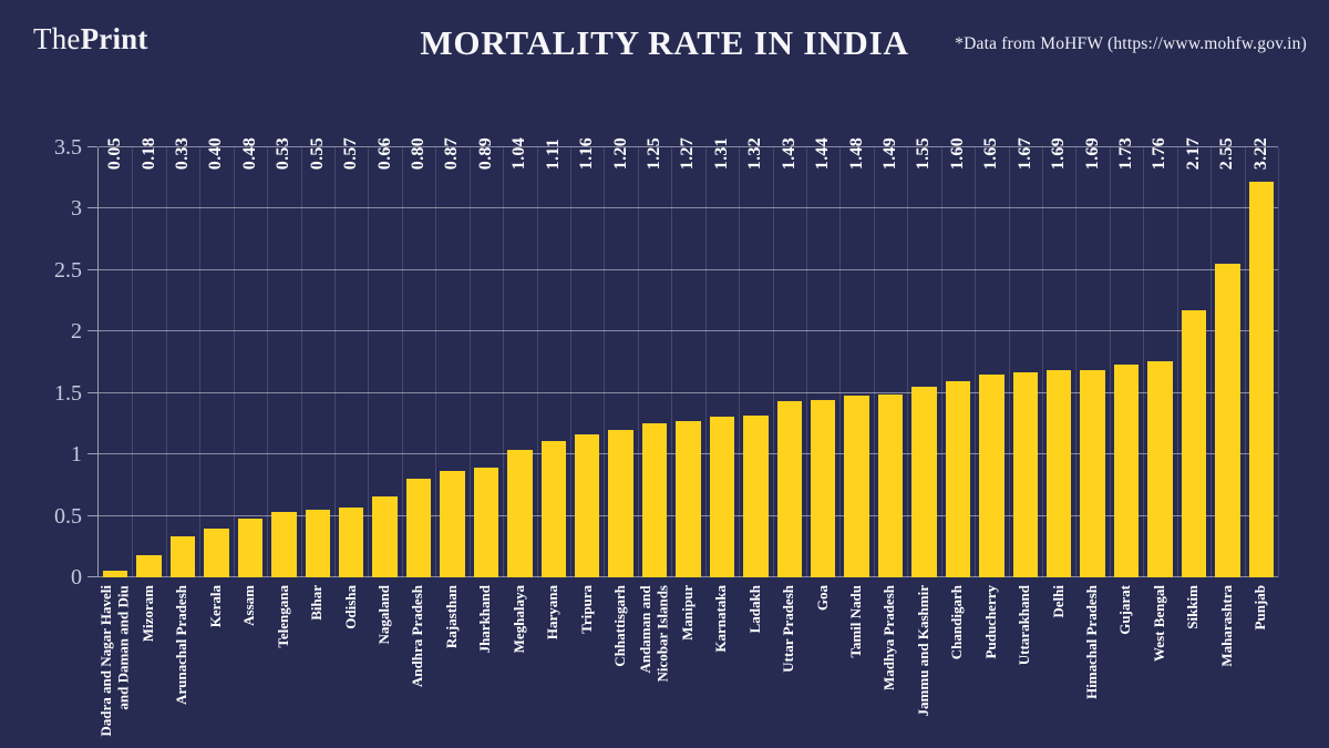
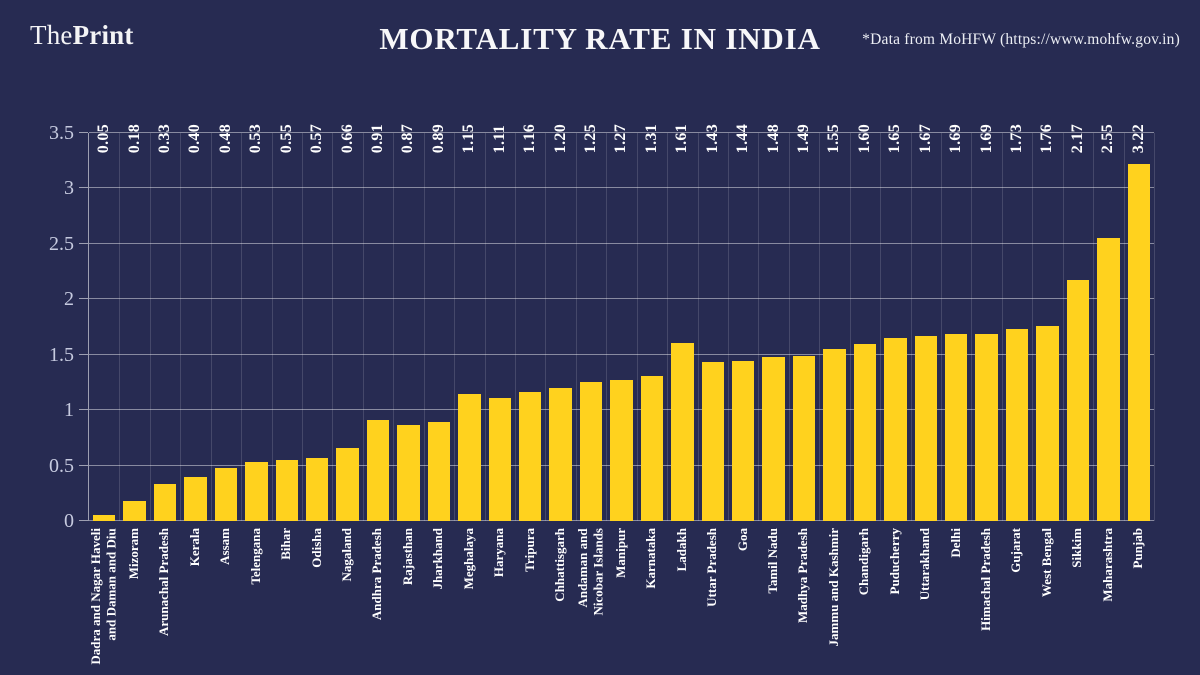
Andhra Pradesh: 0.80 -> 0.91
Meghalaya: 1.04 -> 1.15
Ladakh: 1.32 -> 1.61
